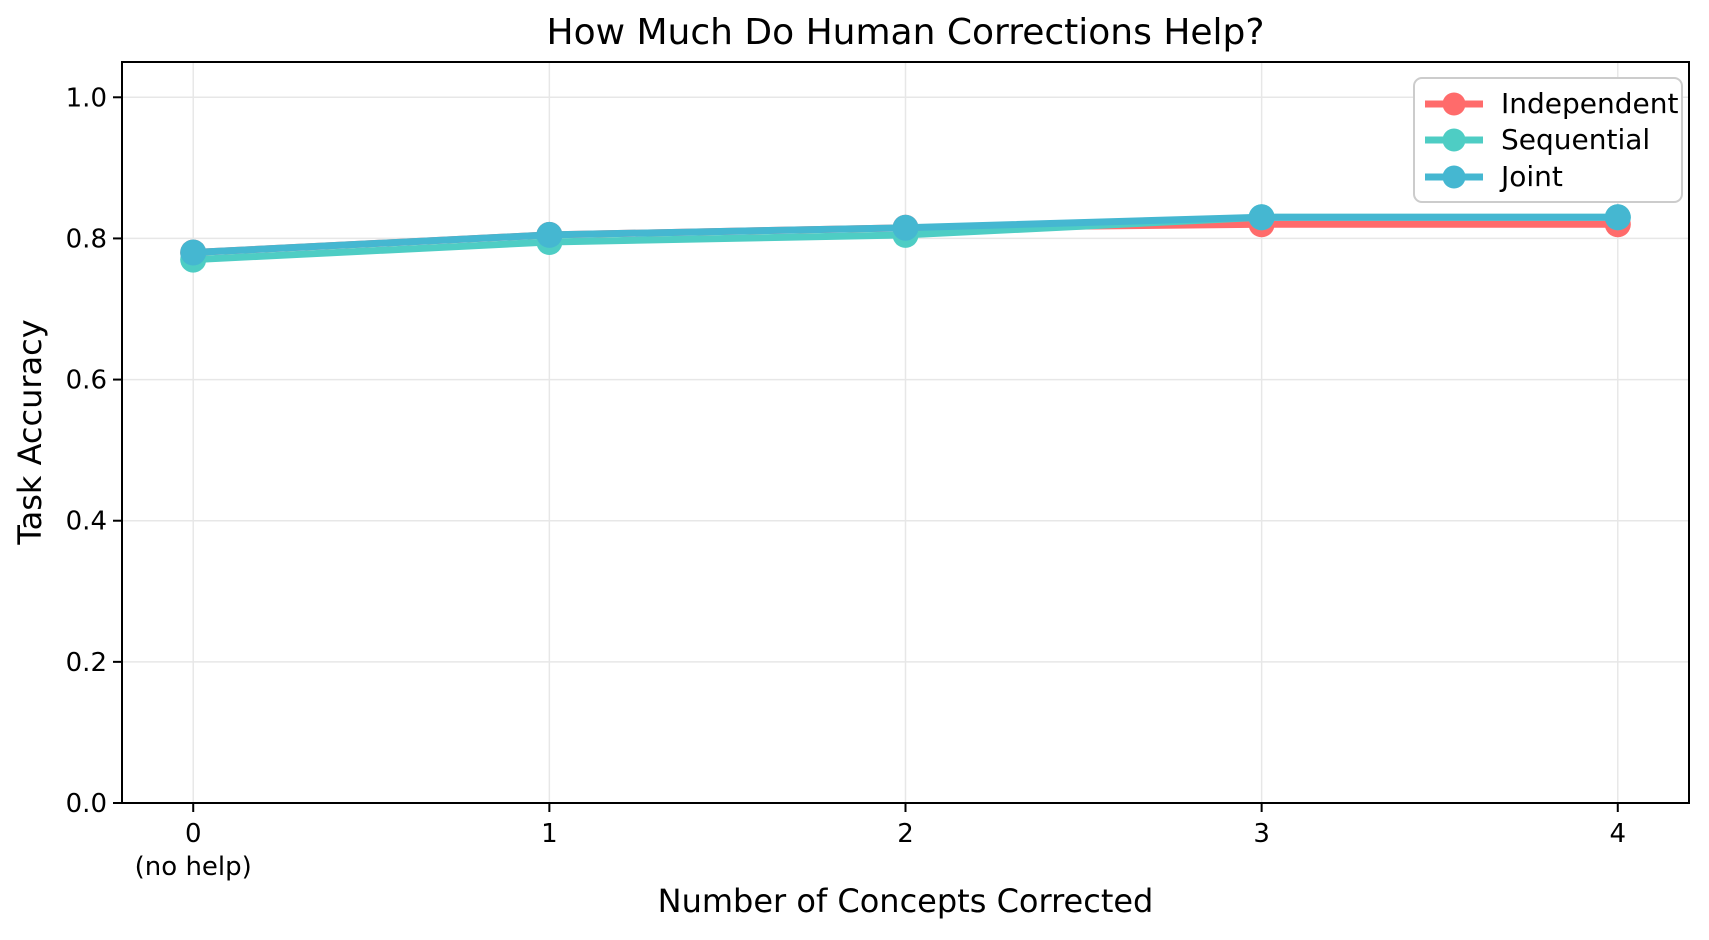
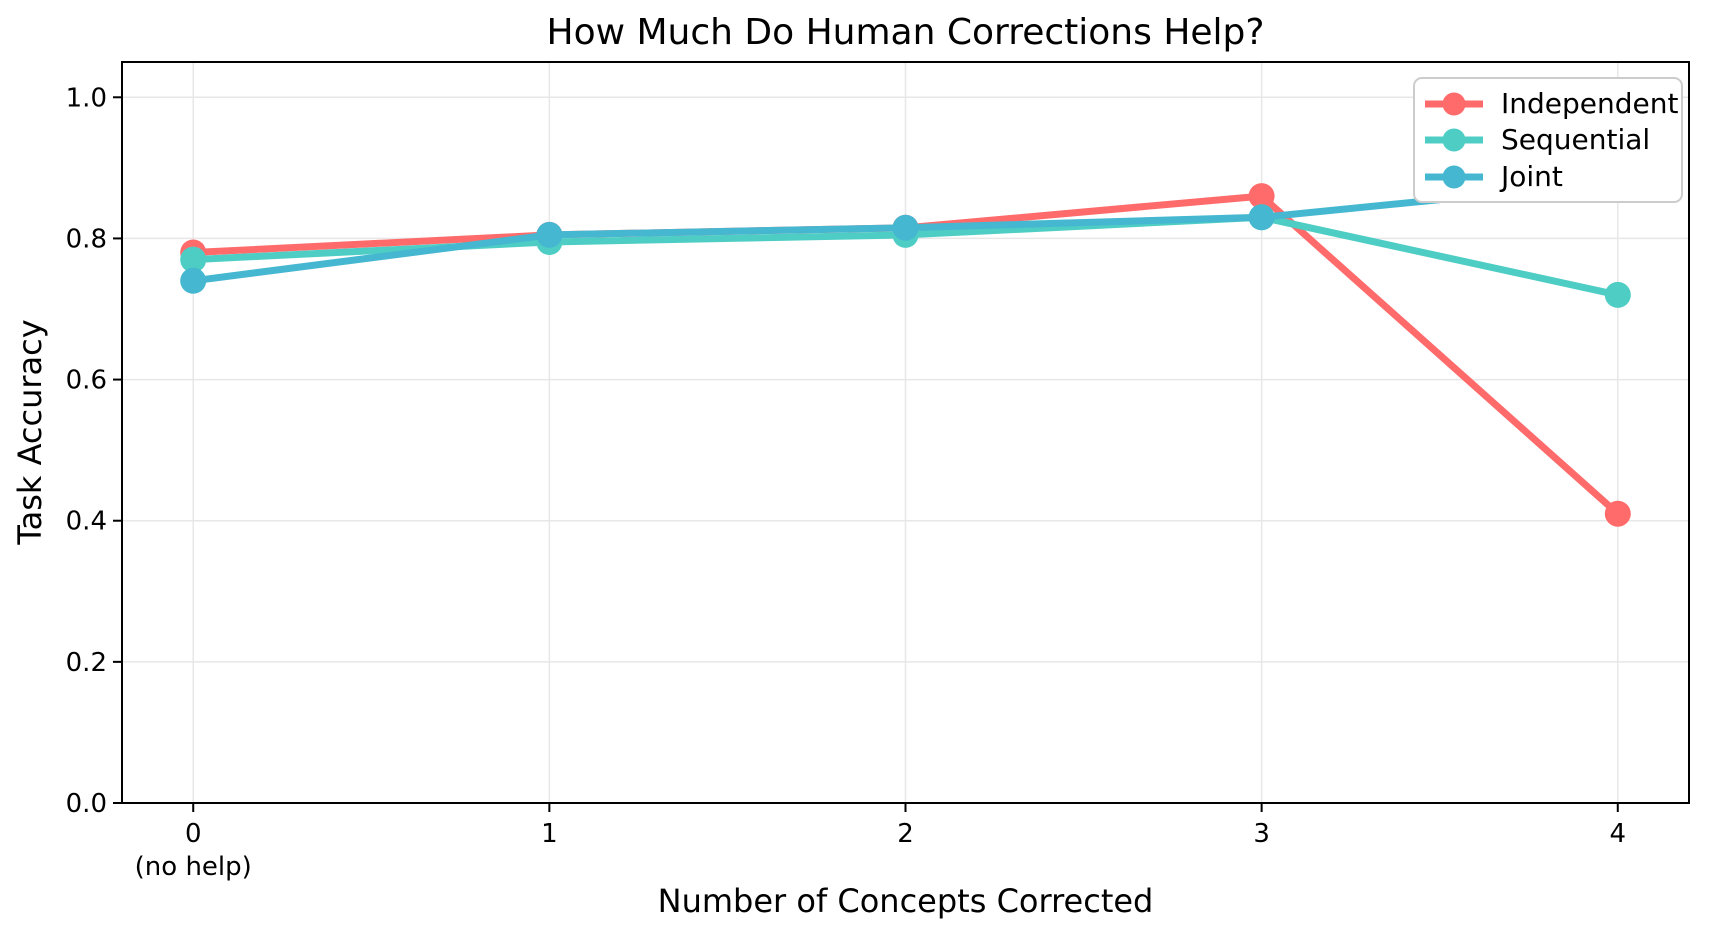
Joint/0: 0.78 -> 0.74
Independent/3: 0.82 -> 0.86
Independent/4: 0.82 -> 0.41
Sequential/4: 0.83 -> 0.72
Joint/4: 0.83 -> 0.88
